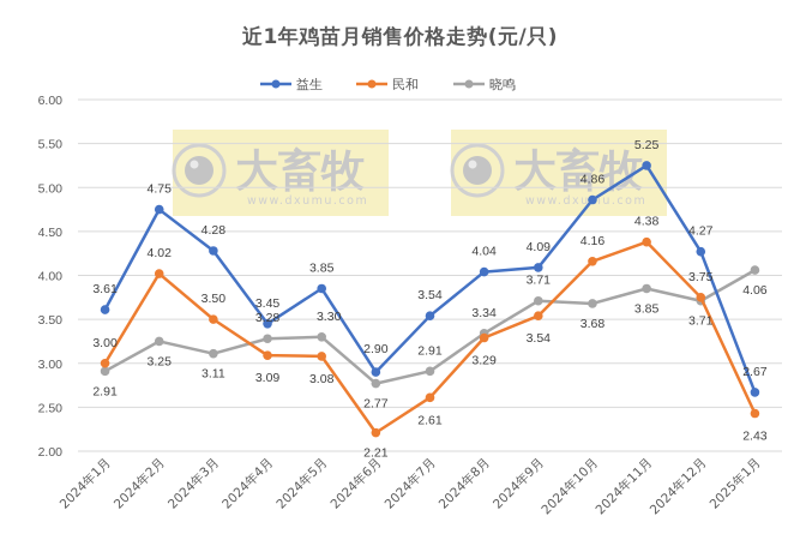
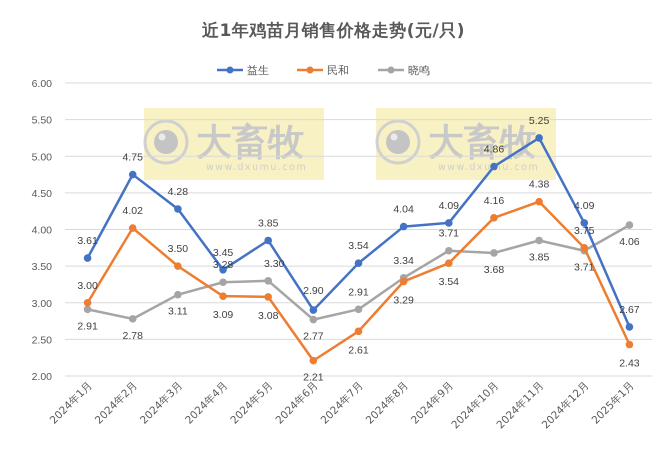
晓鸣/2024年2月: 3.25 -> 2.78
益生/2024年12月: 4.27 -> 4.09
